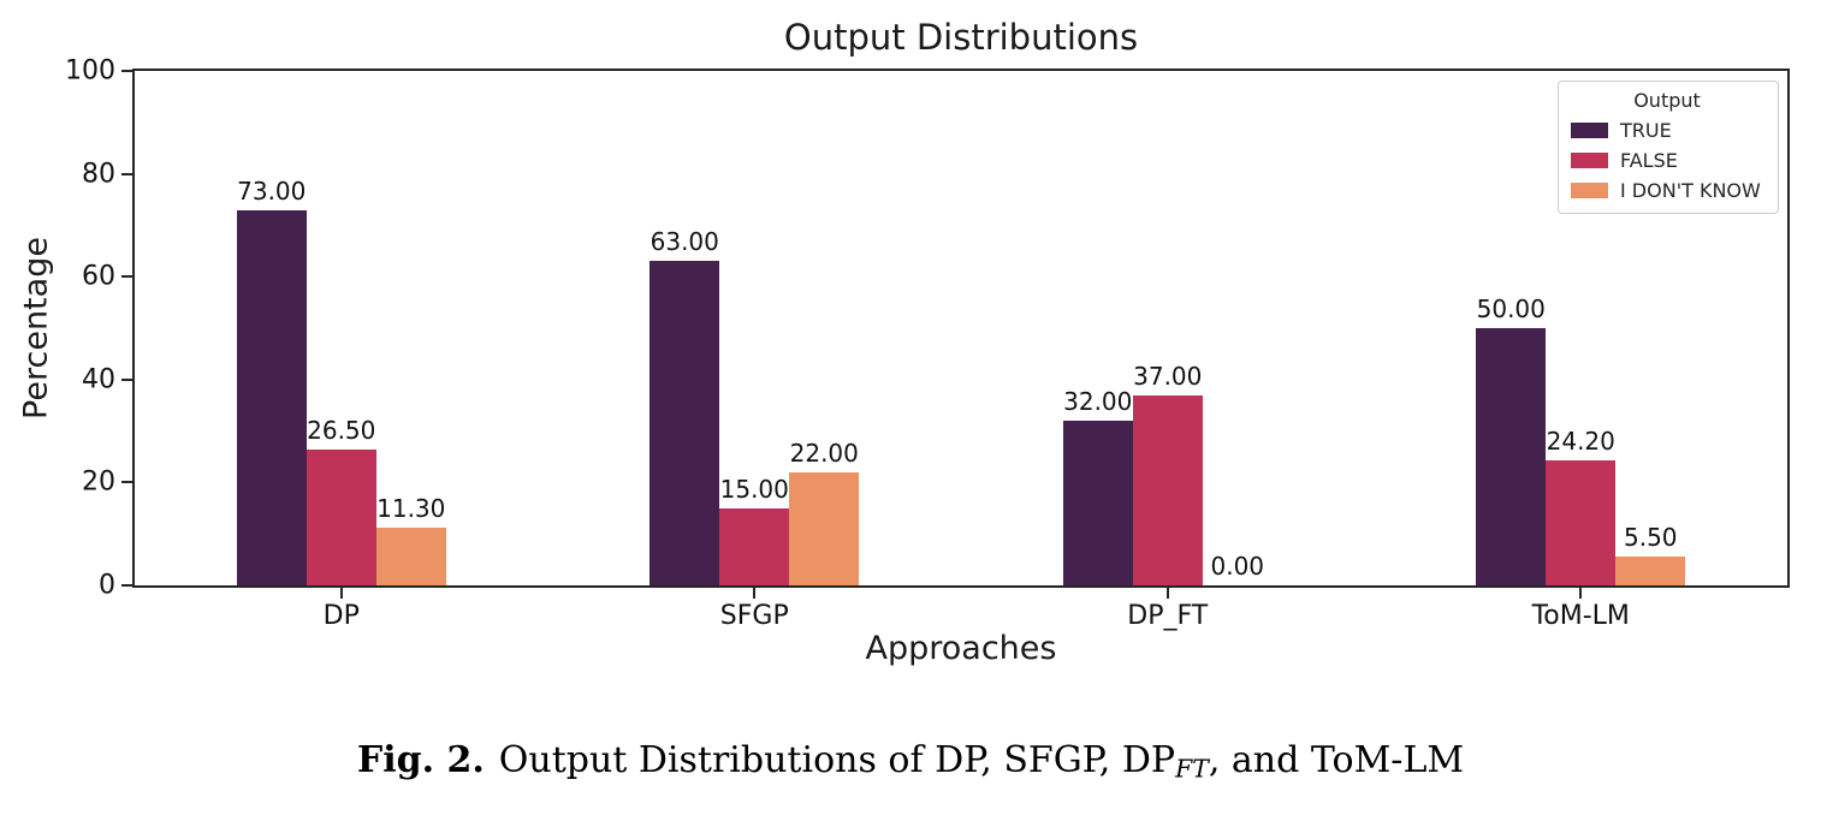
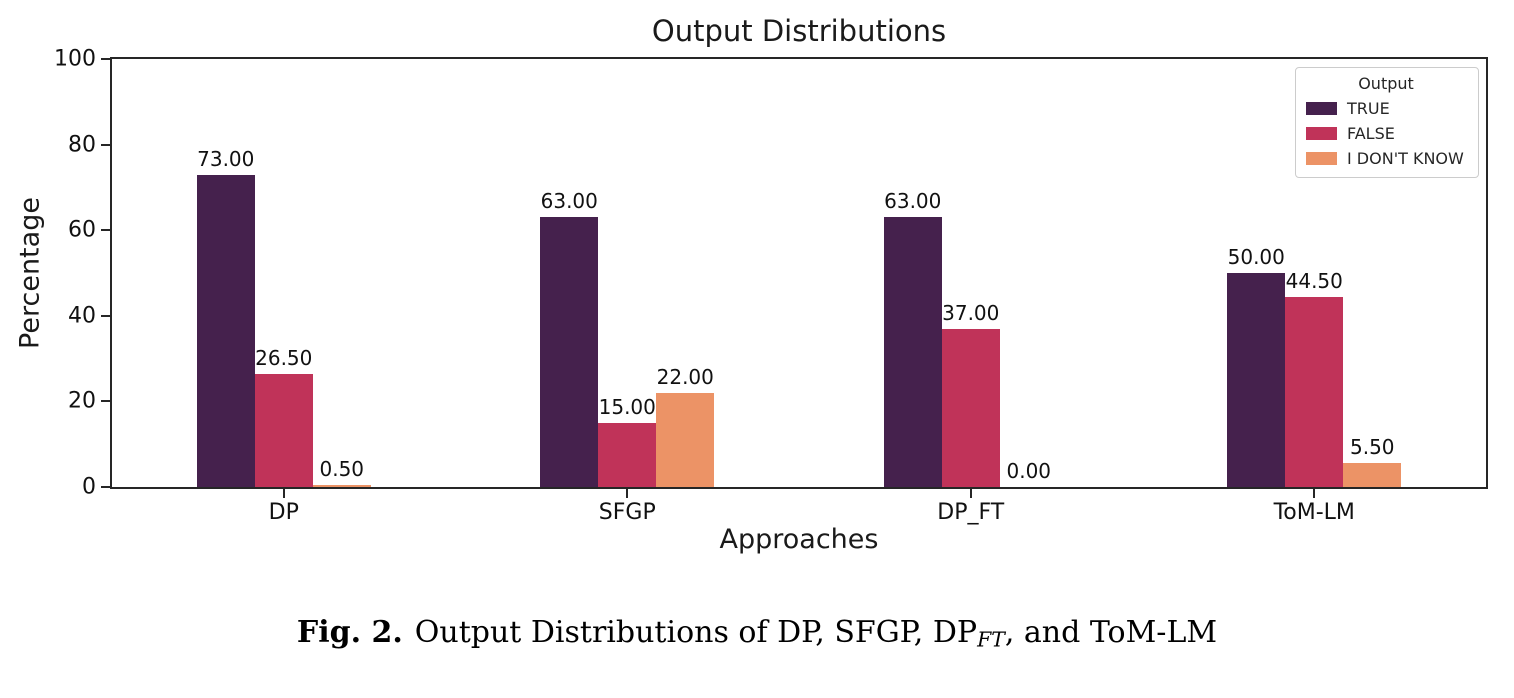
I DON'T KNOW/DP: 11.30 -> 0.50
TRUE/DP_FT: 32.00 -> 63.00
FALSE/ToM-LM: 24.20 -> 44.50
